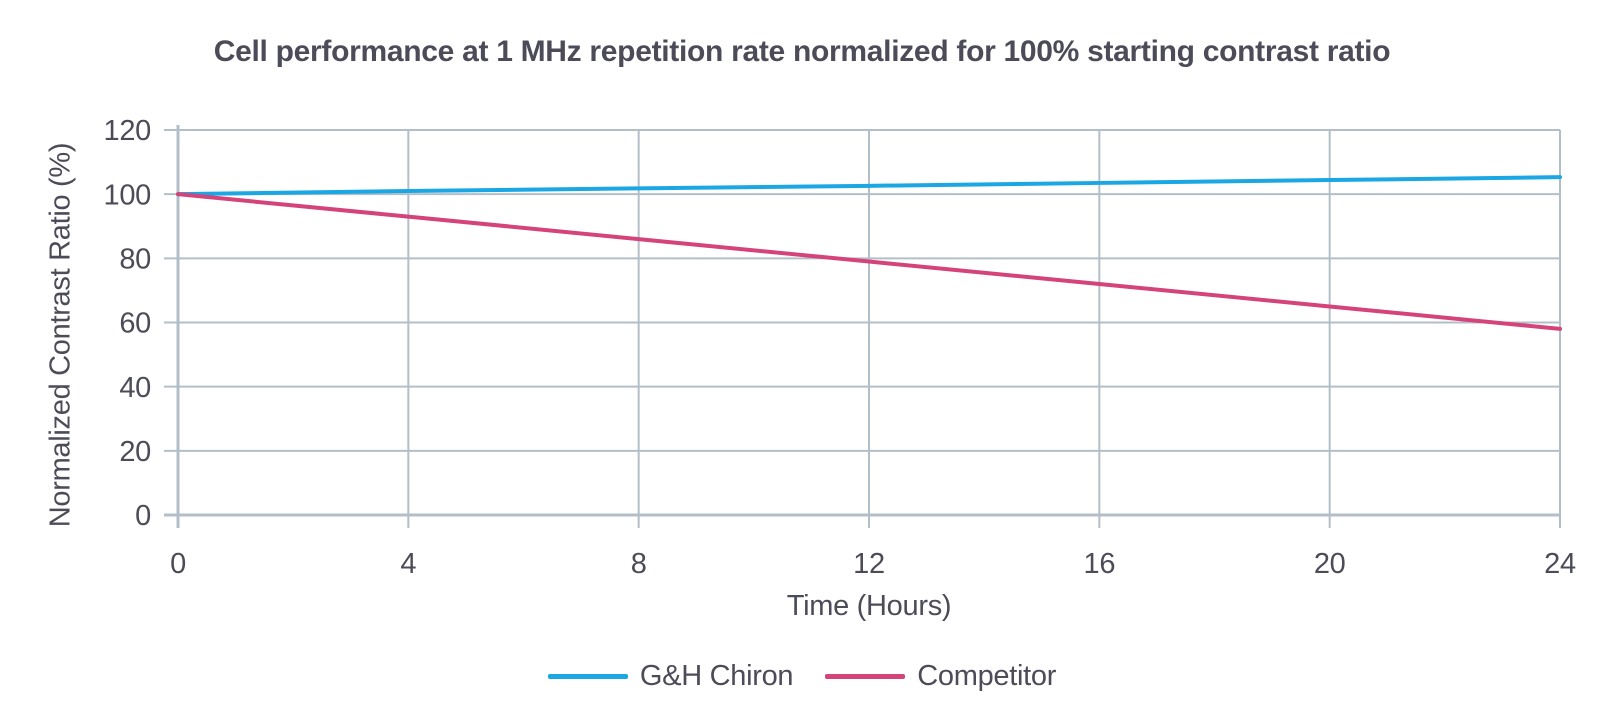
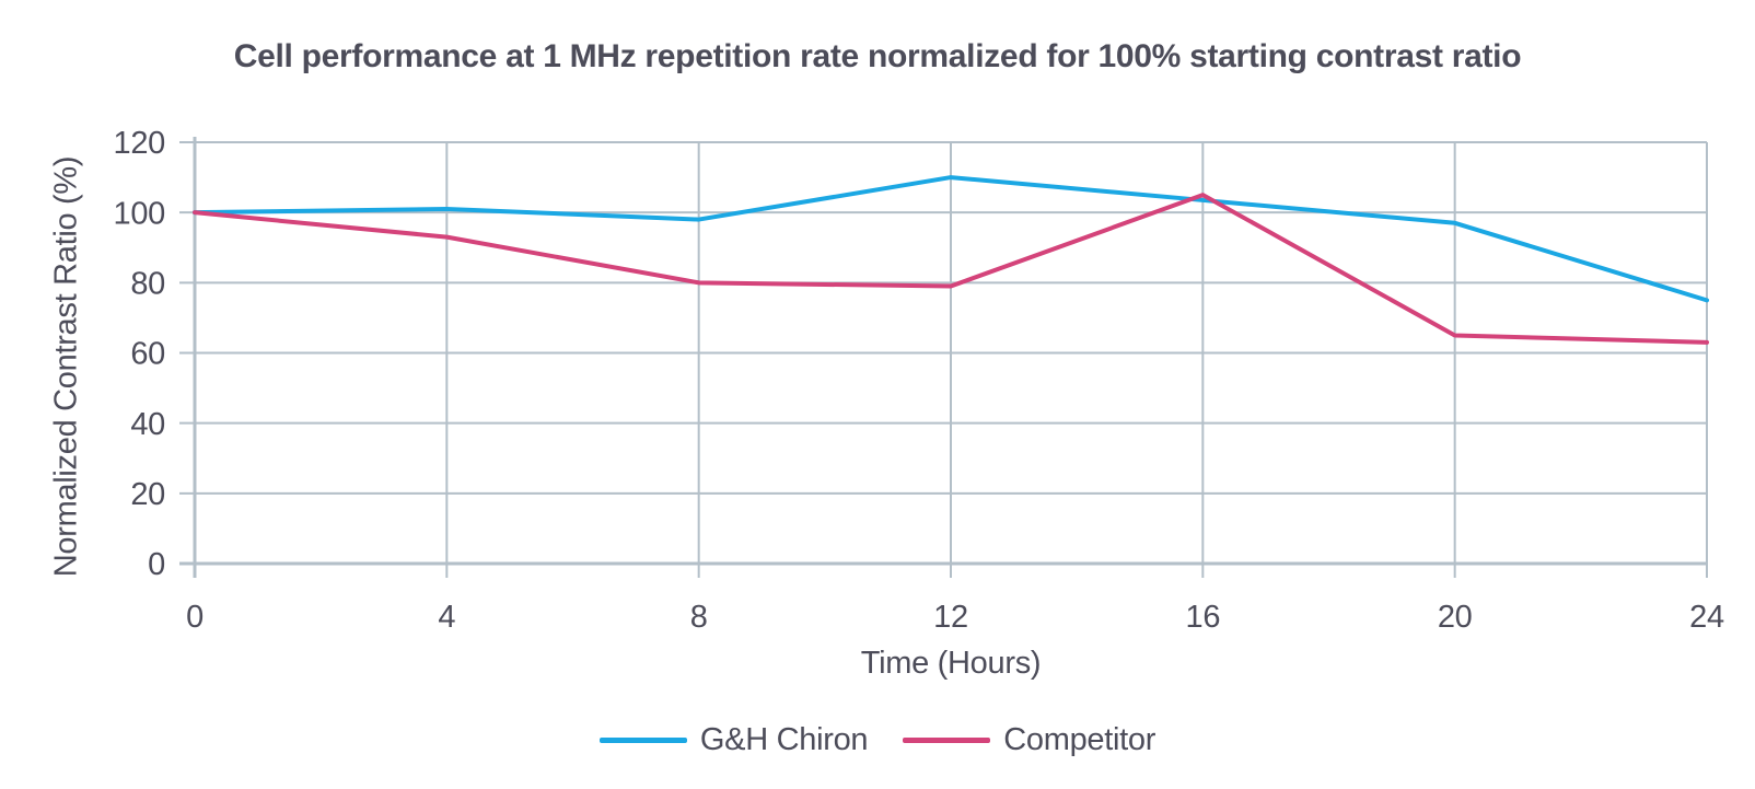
G&H Chiron/8: 102 -> 98
Competitor/8: 86 -> 80
G&H Chiron/12: 103 -> 110
Competitor/16: 72 -> 105
G&H Chiron/20: 104 -> 97
G&H Chiron/24: 105 -> 75
Competitor/24: 58 -> 63
